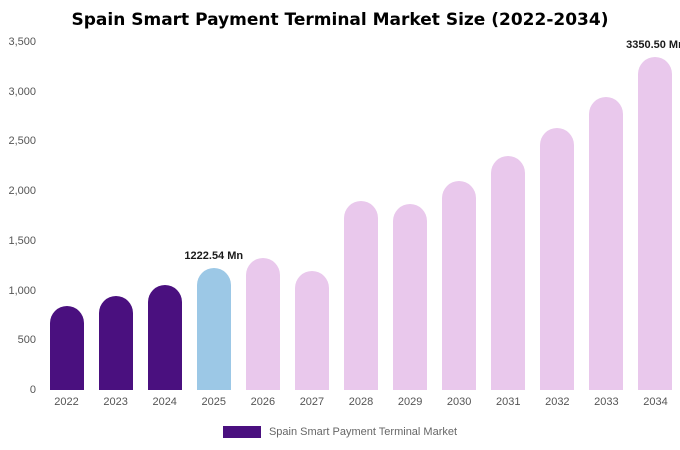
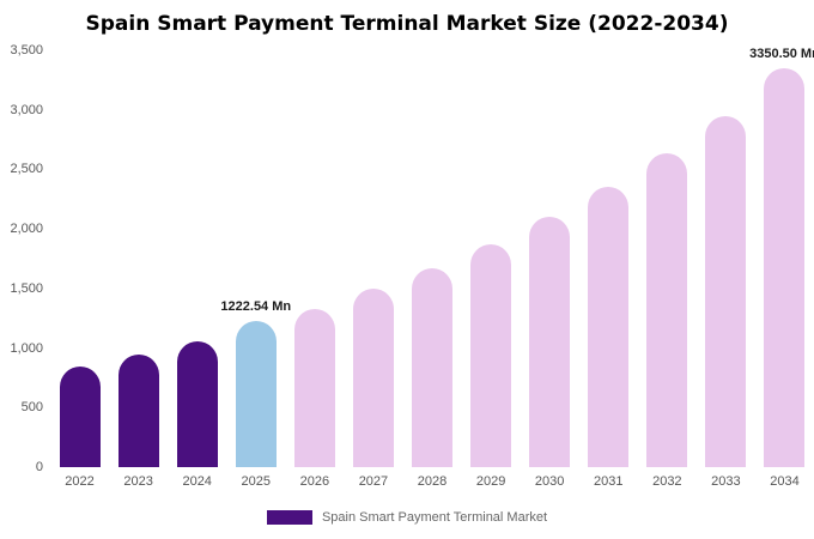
2027: 1200 -> 1500
2028: 1900 -> 1700
